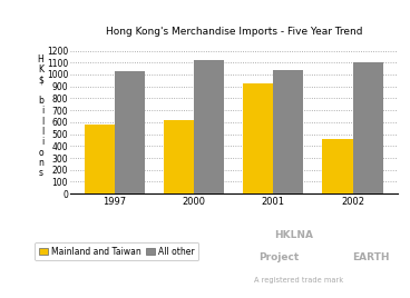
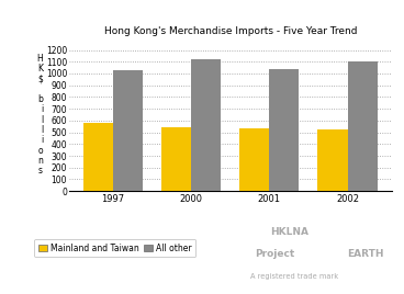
Mainland and Taiwan/2000: 620 -> 540
Mainland and Taiwan/2001: 930 -> 530
Mainland and Taiwan/2002: 460 -> 520
